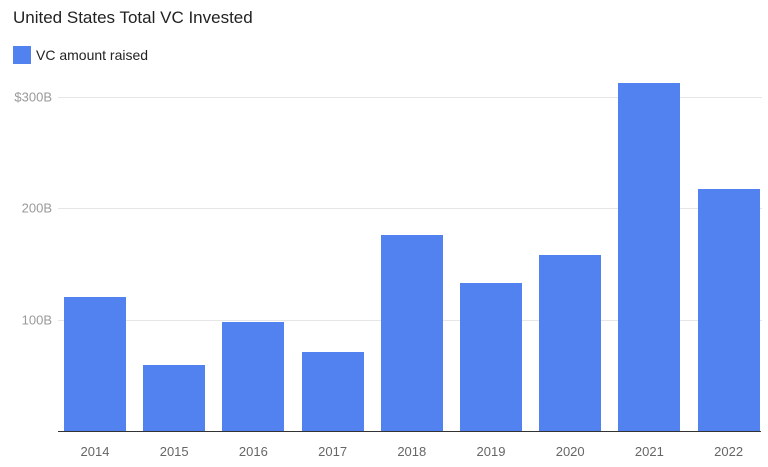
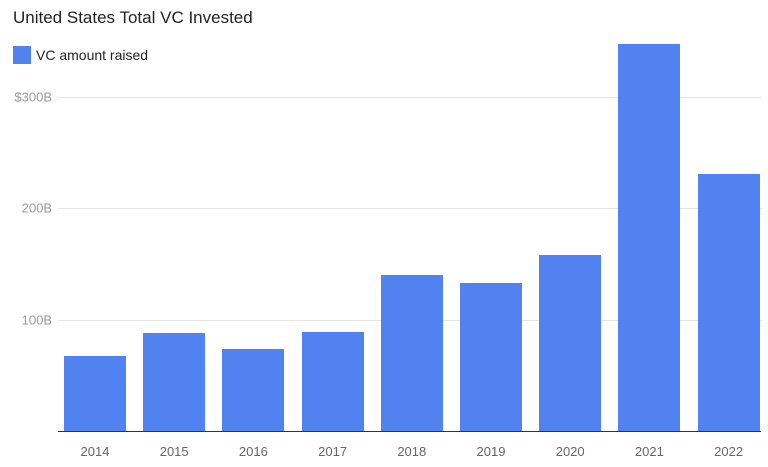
2014: $120B -> $67B
2015: $59B -> $88B
2016: $98B -> $74B
2017: $71B -> $89B
2018: $176B -> $140B
2021: $312B -> $347B
2022: $217B -> $231B
